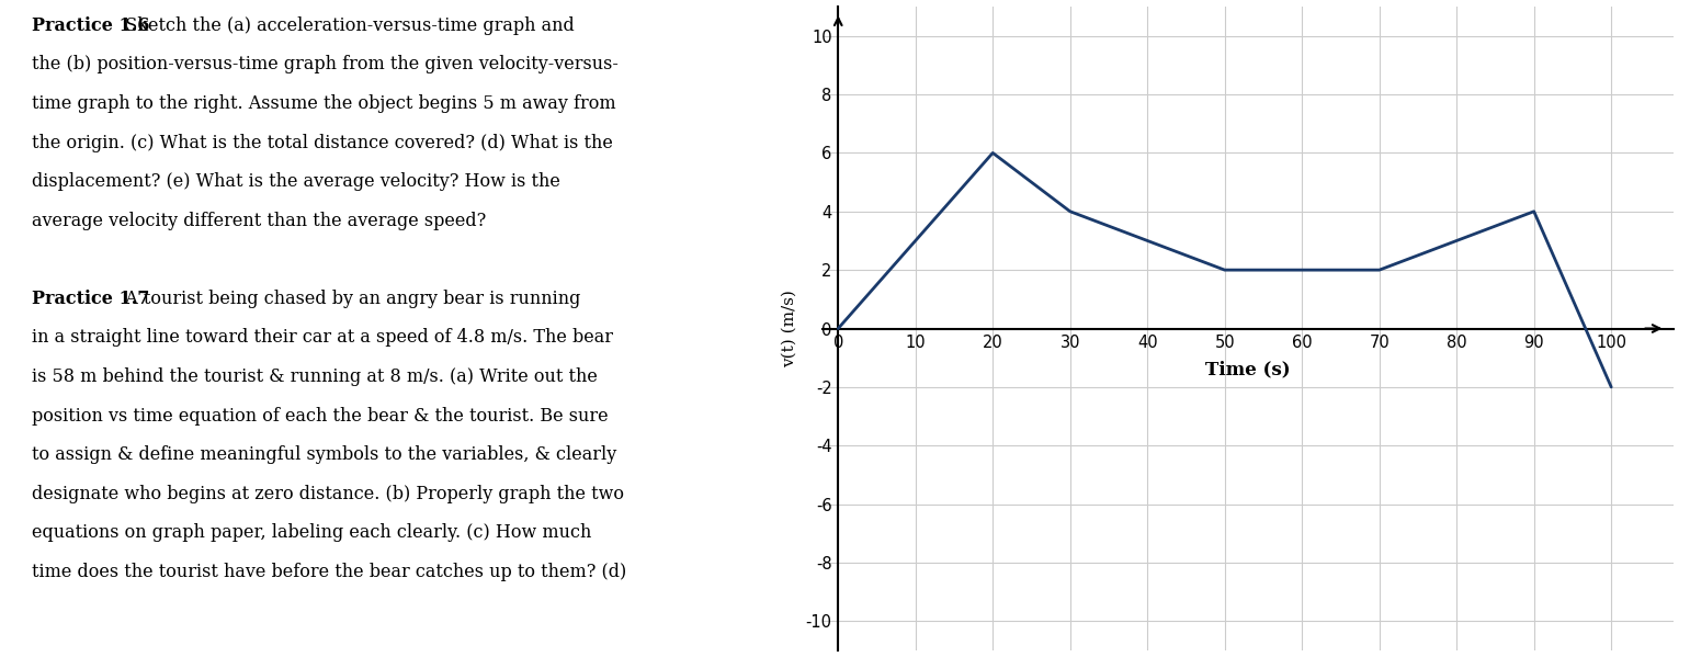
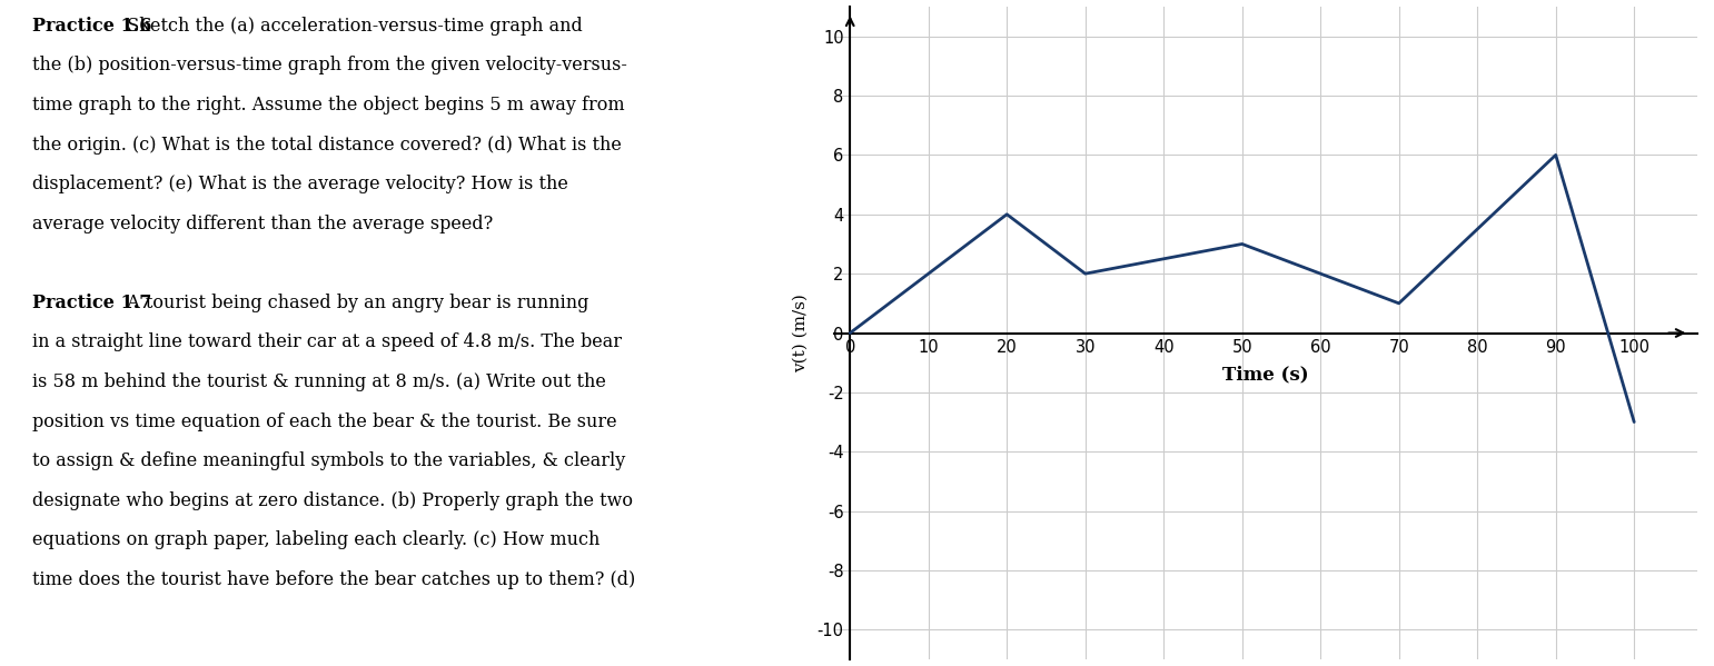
20: 6 -> 4
30: 4 -> 2
50: 2 -> 3
70: 2 -> 1
90: 4 -> 6
100: -2 -> -3
